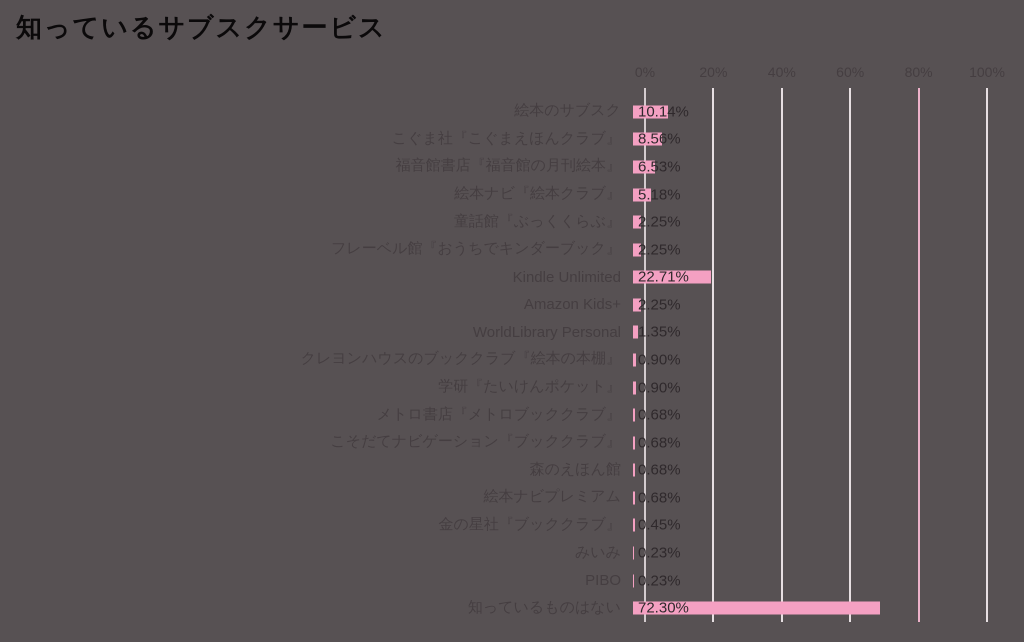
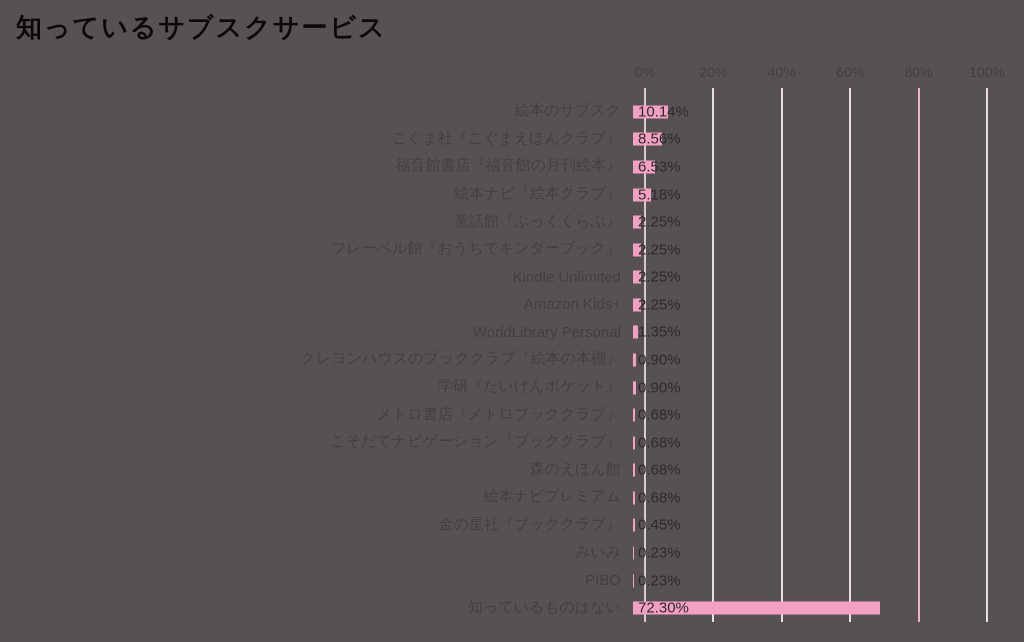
Kindle Unlimited: 22.71% -> 2.25%
